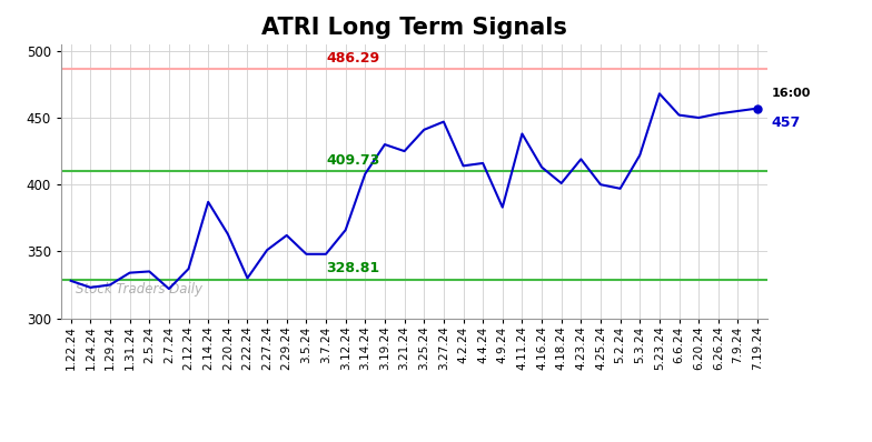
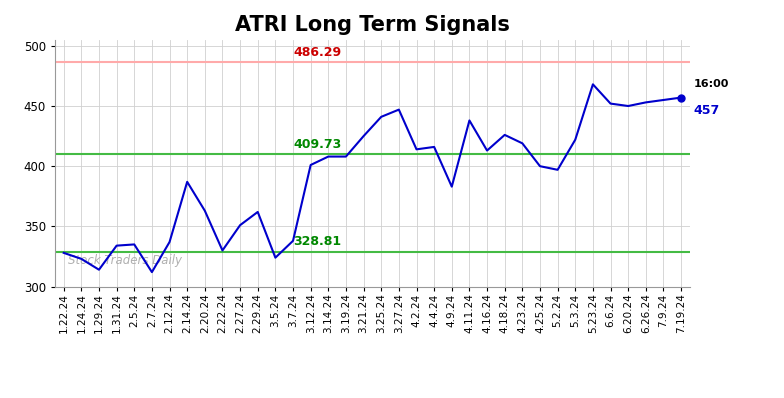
1.29.24: 325 -> 314
2.7.24: 322 -> 312
3.5.24: 348 -> 324
3.7.24: 348 -> 338
3.12.24: 366 -> 401
3.19.24: 430 -> 408
4.18.24: 401 -> 426
